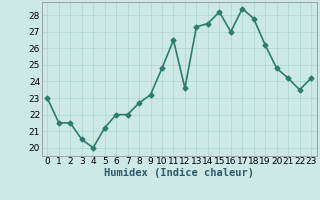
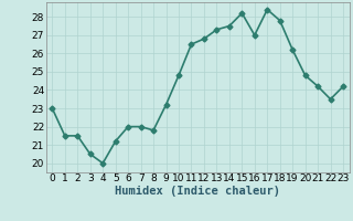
8: 22.7 -> 21.8
12: 23.6 -> 26.8
